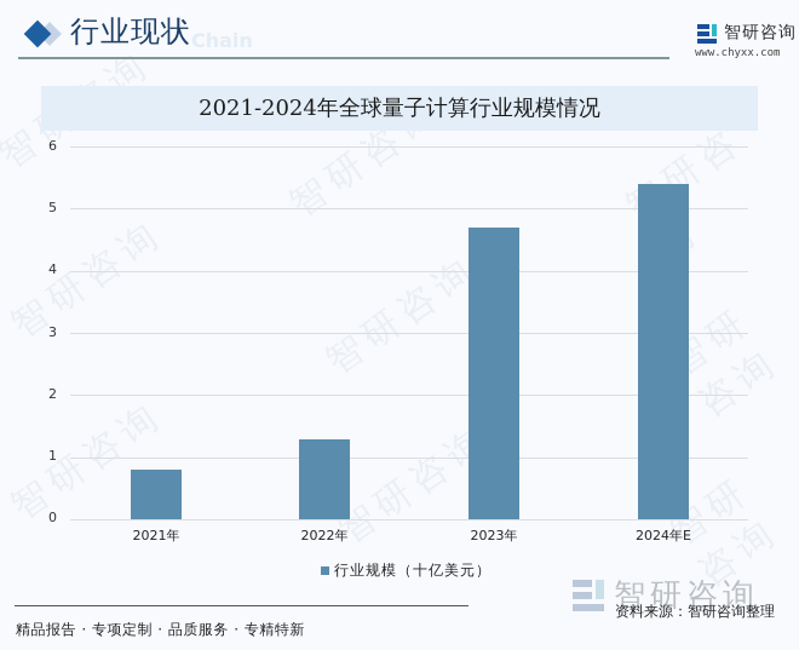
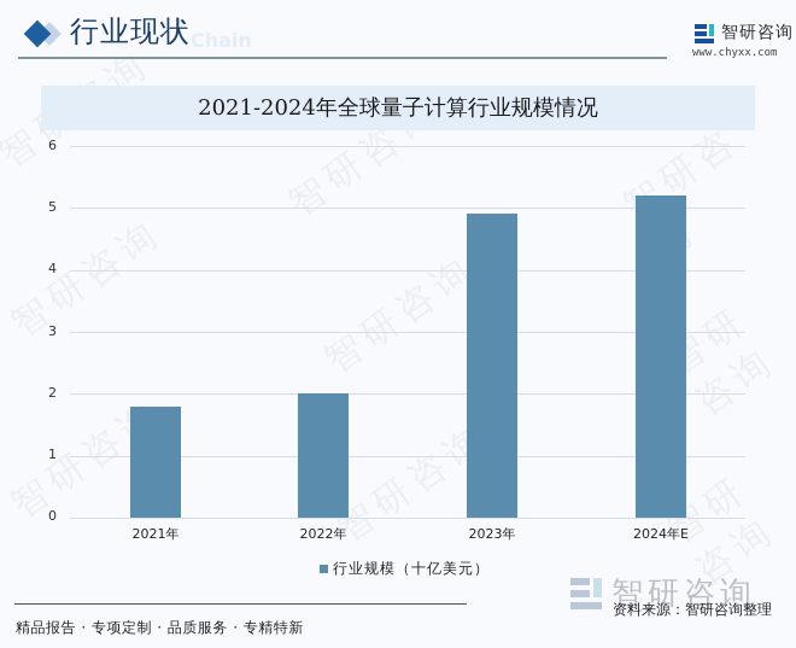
2021年: 0.8 -> 1.8
2022年: 1.3 -> 2.0
2023年: 4.7 -> 4.9
2024年E: 5.4 -> 5.2
